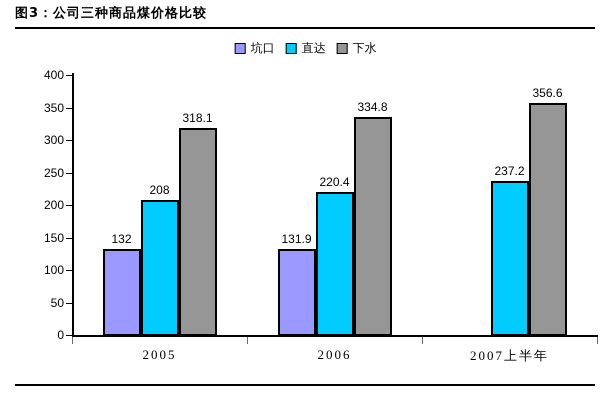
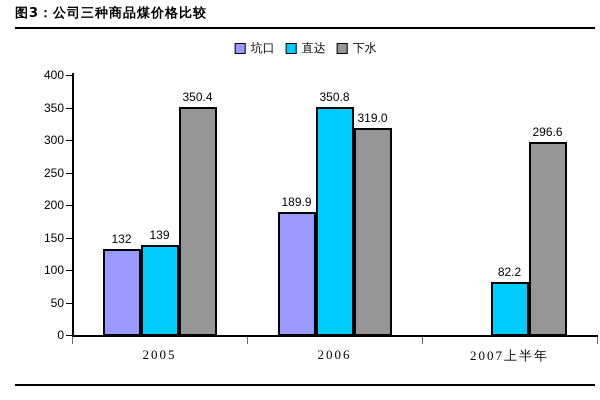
直达/2005: 208 -> 139
下水/2005: 318.1 -> 350.4
坑口/2006: 131.9 -> 189.9
直达/2006: 220.4 -> 350.8
下水/2006: 334.8 -> 319.0
直达/2007上半年: 237.2 -> 82.2
下水/2007上半年: 356.6 -> 296.6
